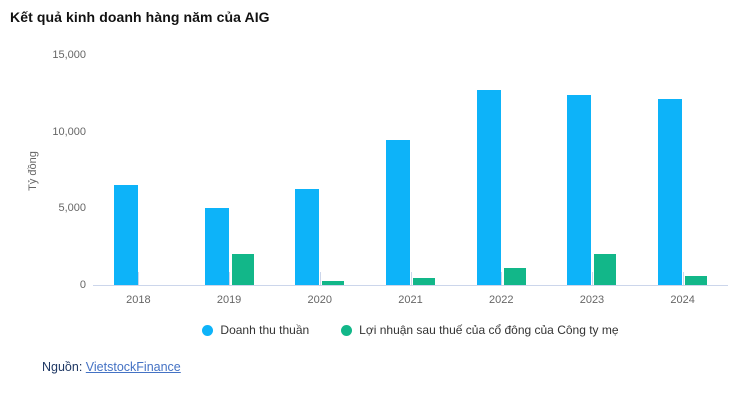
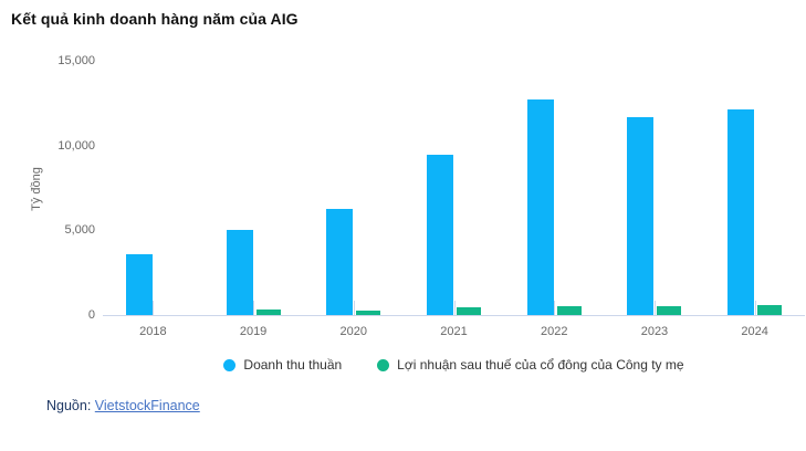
Doanh thu thuần/2018: 6500 -> 3600
Lợi nhuận sau thuế của cổ đông của Công ty mẹ/2019: 2000 -> 300
Lợi nhuận sau thuế của cổ đông của Công ty mẹ/2022: 1100 -> 500
Doanh thu thuần/2023: 12400 -> 11600
Lợi nhuận sau thuế của cổ đông của Công ty mẹ/2023: 2000 -> 500
